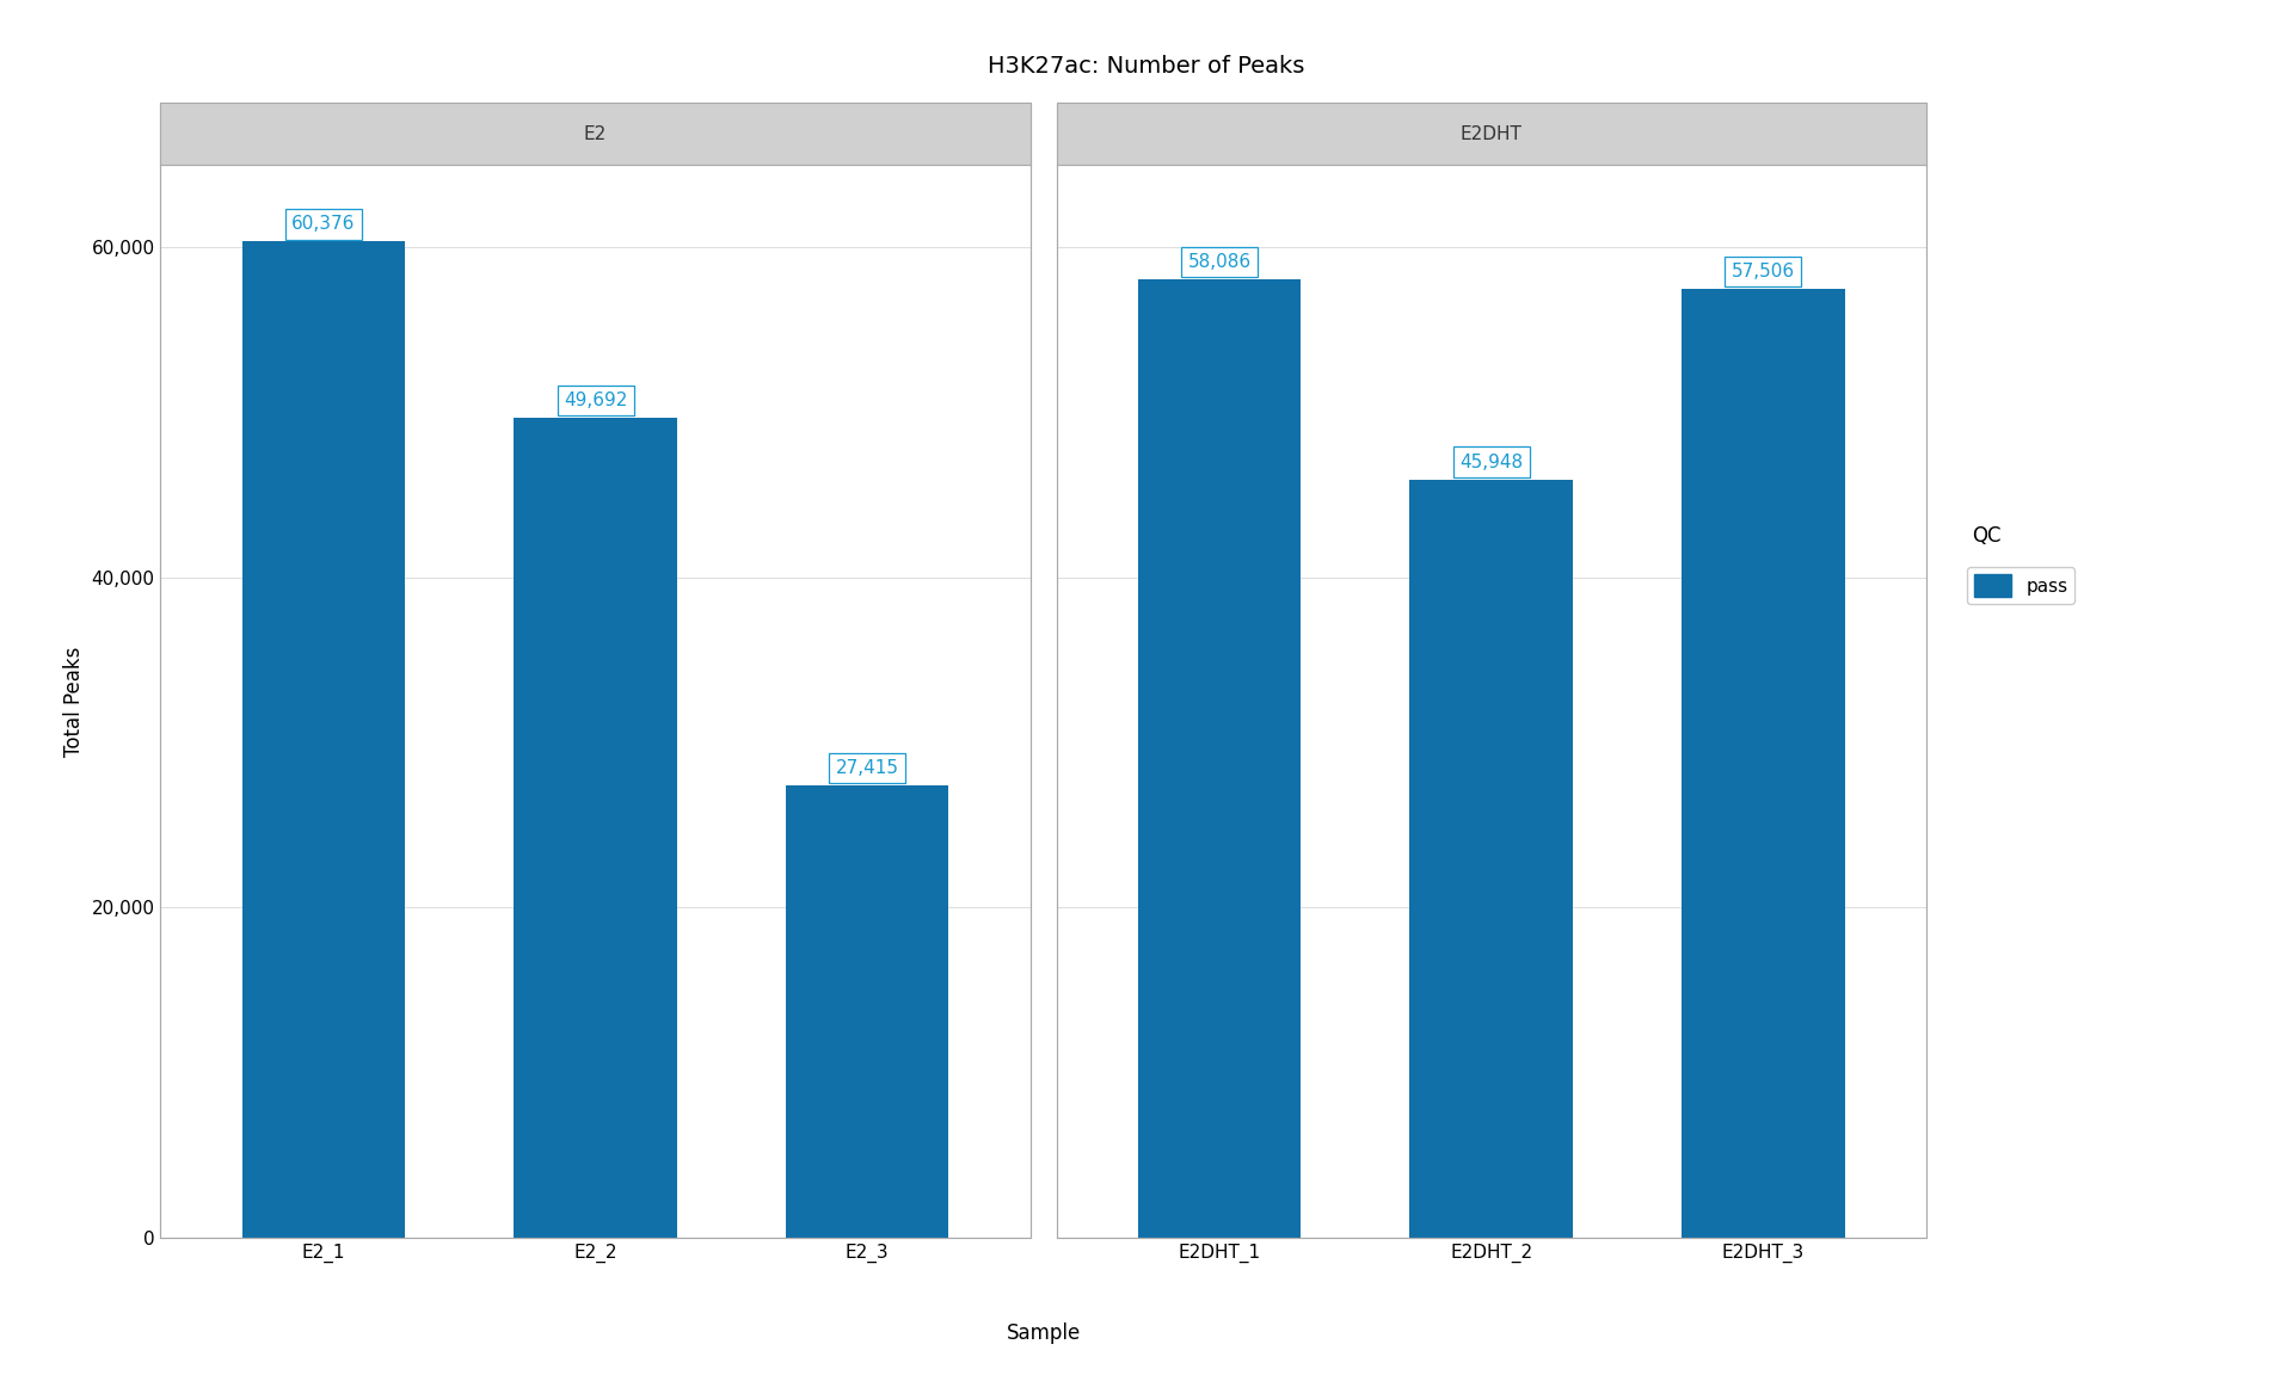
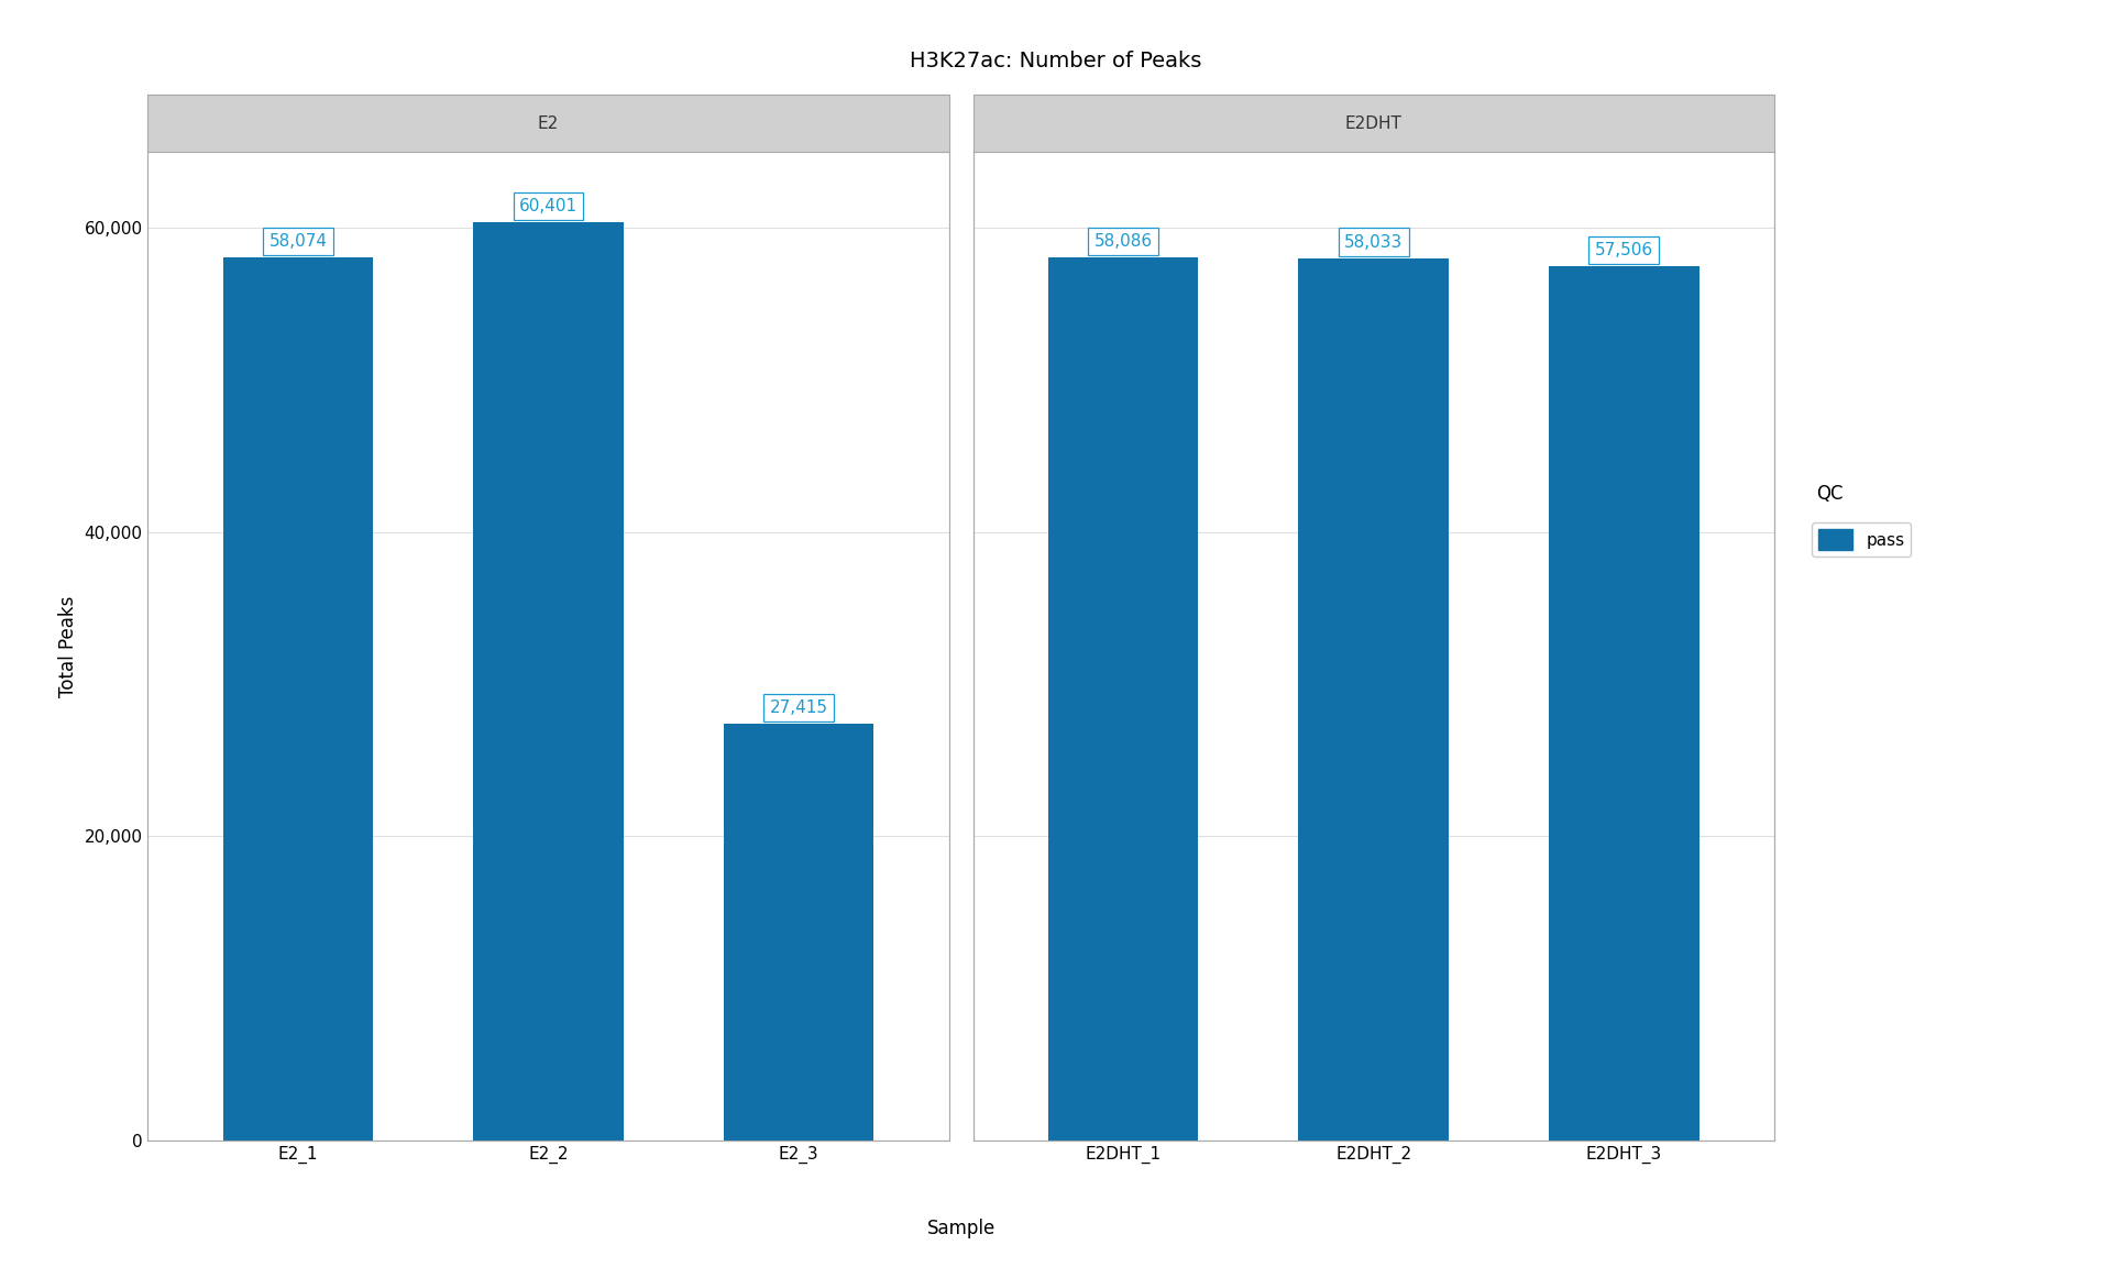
E2_1: 60,376 -> 58,074
E2_2: 49,692 -> 60,401
E2DHT_2: 45,948 -> 58,033
